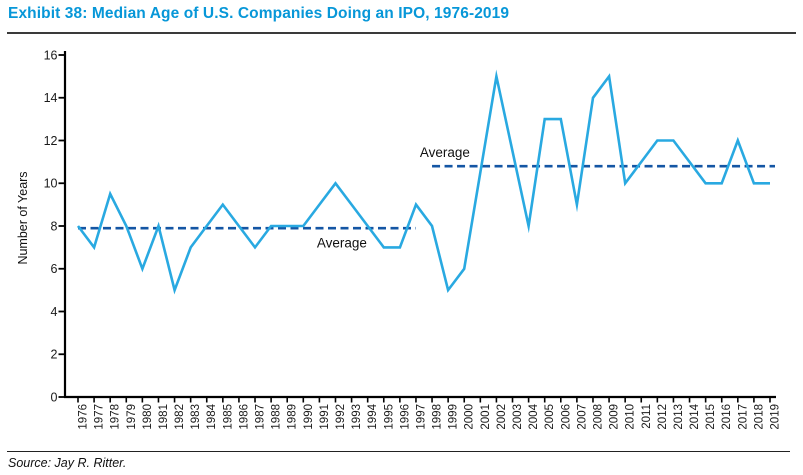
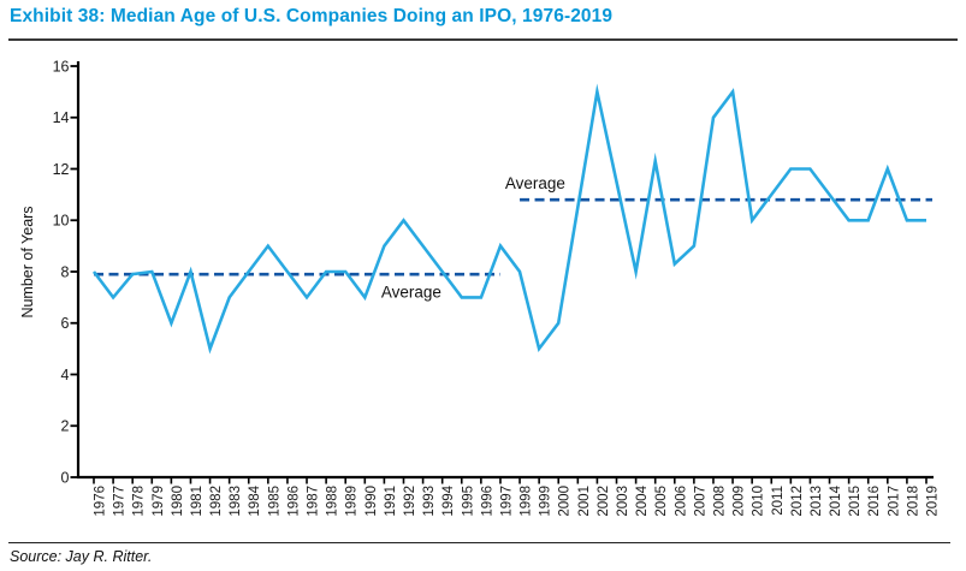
1978: 9.5 -> 7.9
1990: 8.0 -> 7.0
2005: 13.0 -> 12.3
2006: 13.0 -> 8.3
